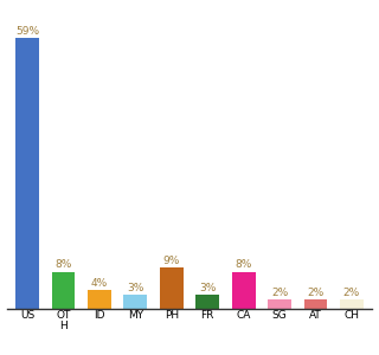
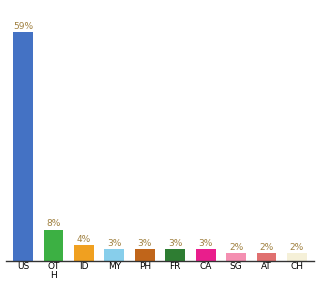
PH: 9% -> 3%
CA: 8% -> 3%
